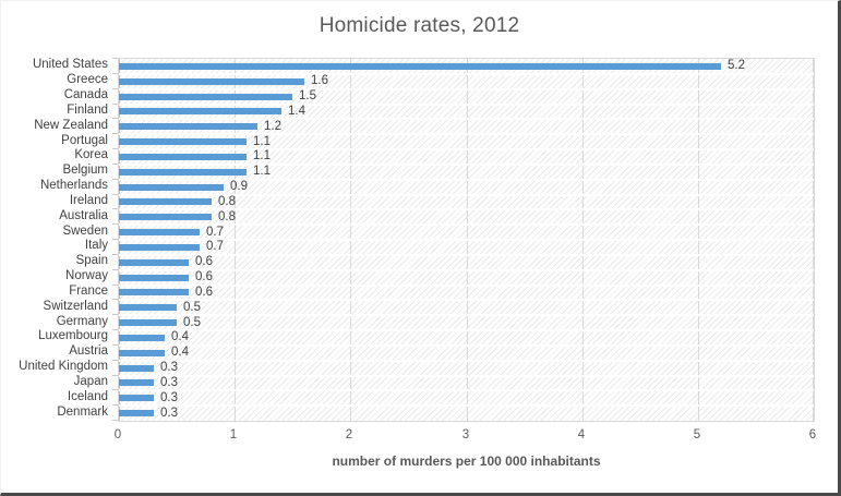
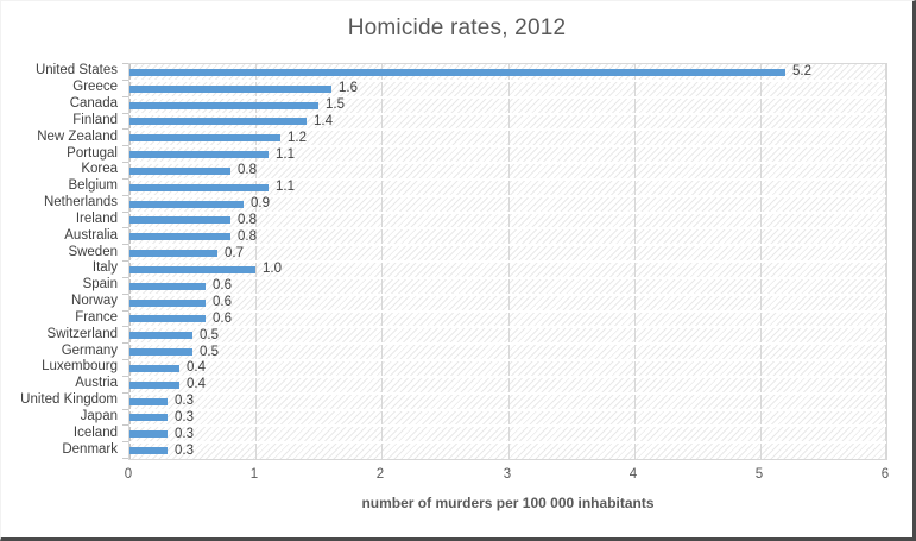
Korea: 1.1 -> 0.8
Italy: 0.7 -> 1.0
